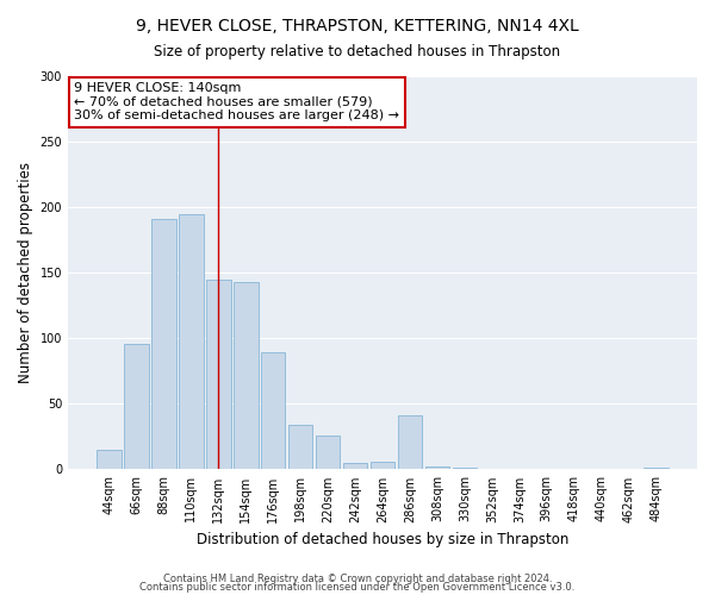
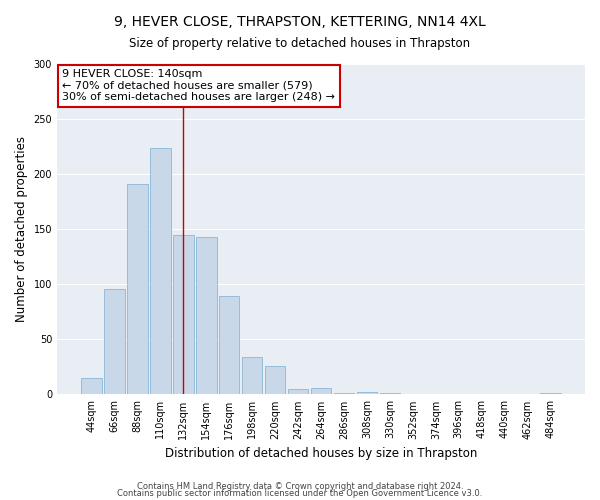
110sqm: 195 -> 224
286sqm: 41 -> 1
